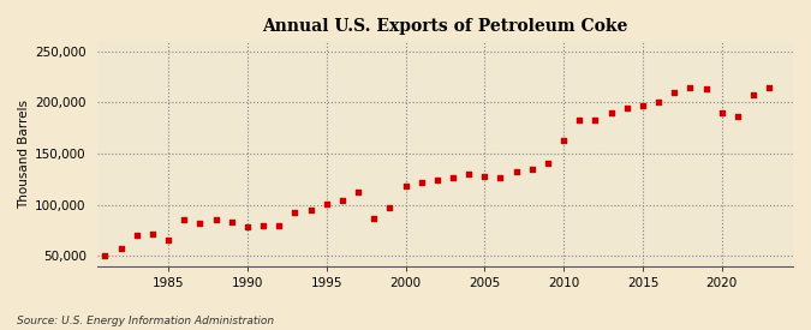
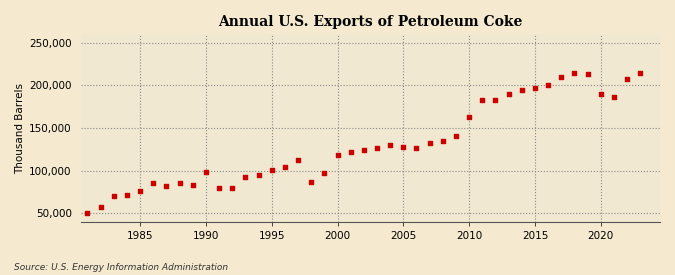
1985: 66,000 -> 76,000
1990: 79,000 -> 98,000
